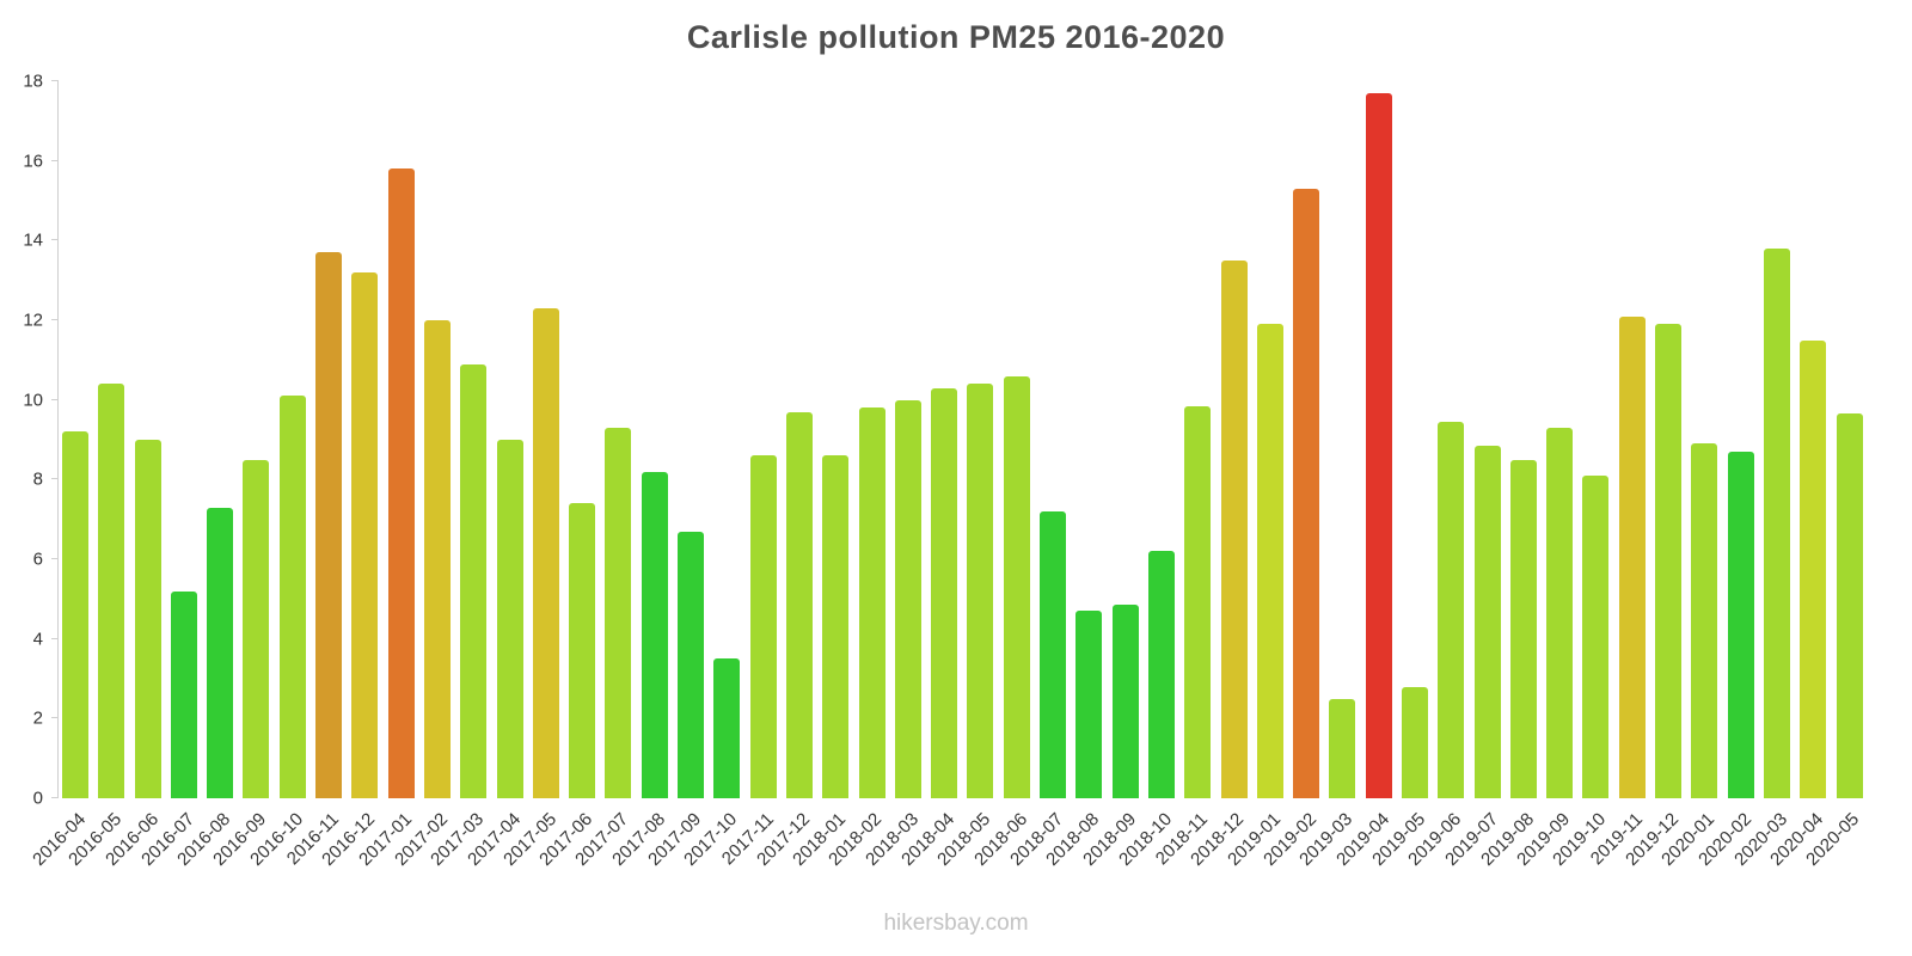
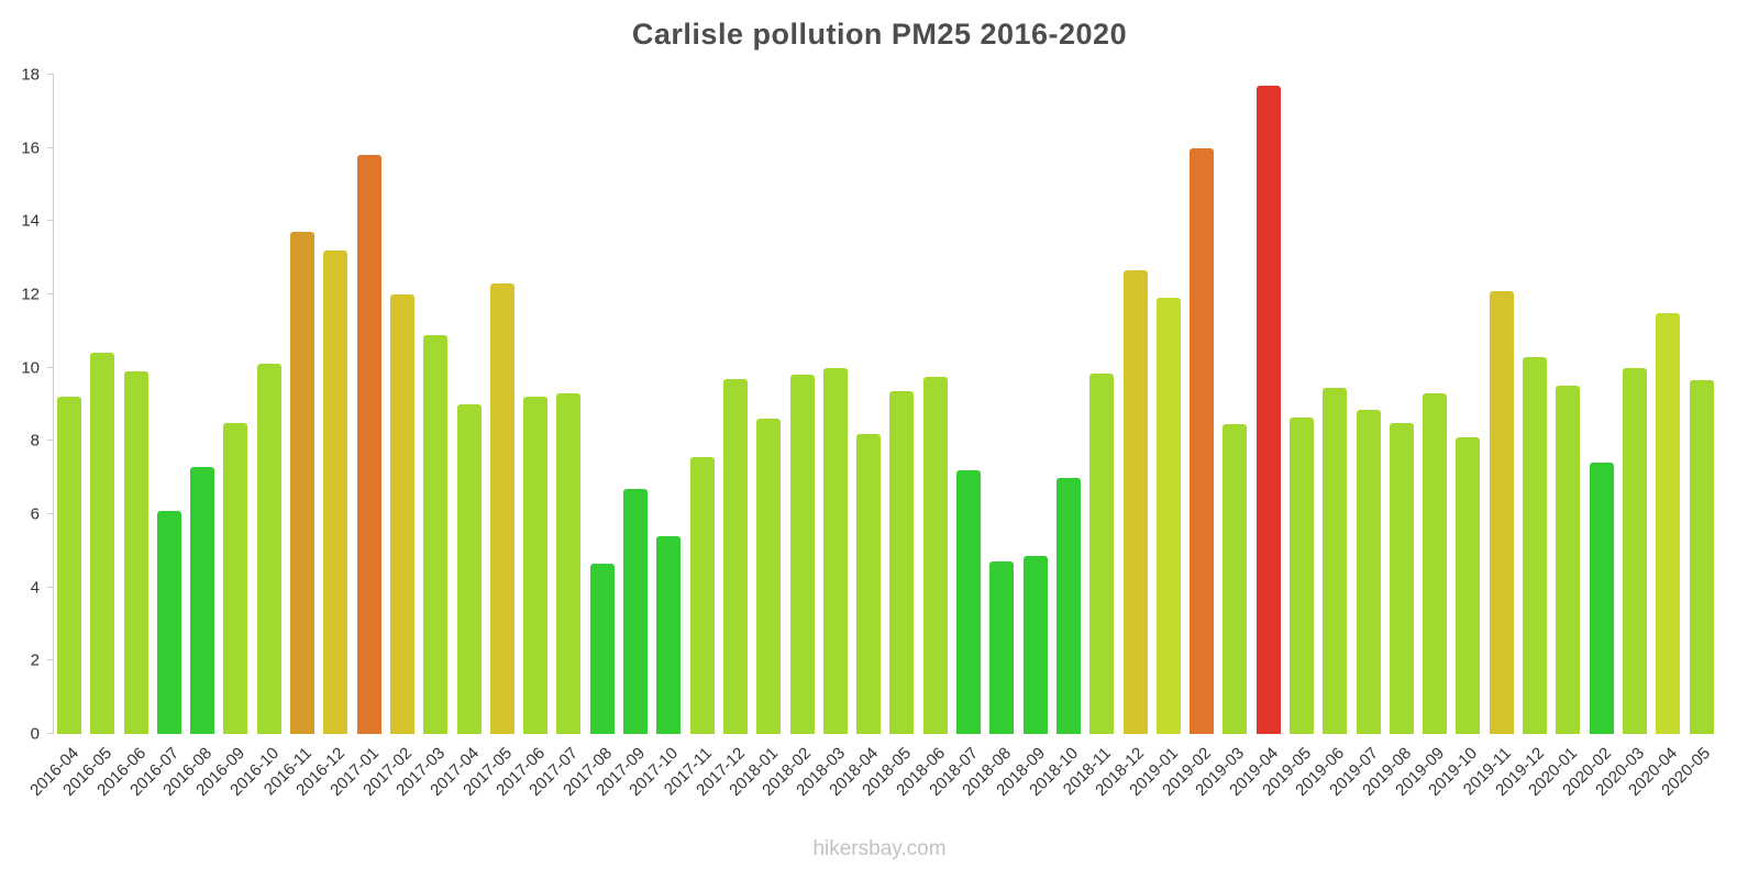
2016-06: 9.0 -> 9.9
2016-07: 5.2 -> 6.1
2017-06: 7.4 -> 9.2
2017-08: 8.2 -> 4.7
2017-10: 3.5 -> 5.4
2017-11: 8.6 -> 7.5
2018-04: 10.3 -> 8.2
2018-05: 10.4 -> 9.3
2018-06: 10.6 -> 9.8
2018-10: 6.2 -> 7.0
2018-12: 13.5 -> 12.7
2019-02: 15.3 -> 16.0
2019-03: 2.5 -> 8.4
2019-05: 2.8 -> 8.7
2019-12: 11.9 -> 10.3
2020-01: 8.9 -> 9.5
2020-02: 8.7 -> 7.4
2020-03: 13.8 -> 10.0
